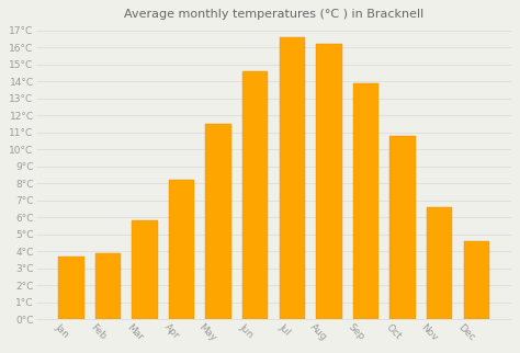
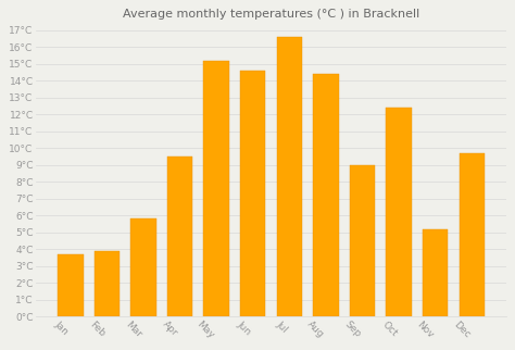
Apr: 8.2°C -> 9.5°C
May: 11.5°C -> 15.2°C
Aug: 16.2°C -> 14.4°C
Sep: 13.9°C -> 9.0°C
Oct: 10.8°C -> 12.4°C
Nov: 6.6°C -> 5.2°C
Dec: 4.6°C -> 9.7°C
